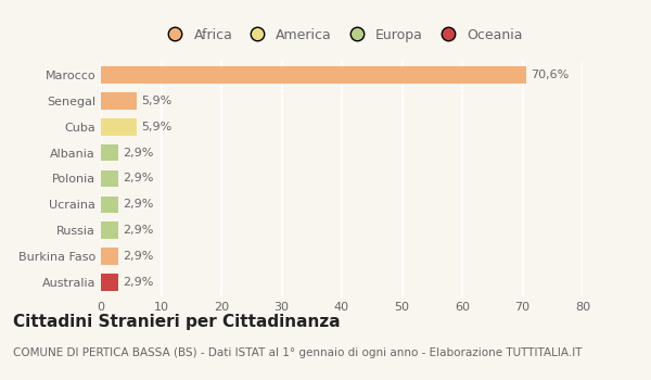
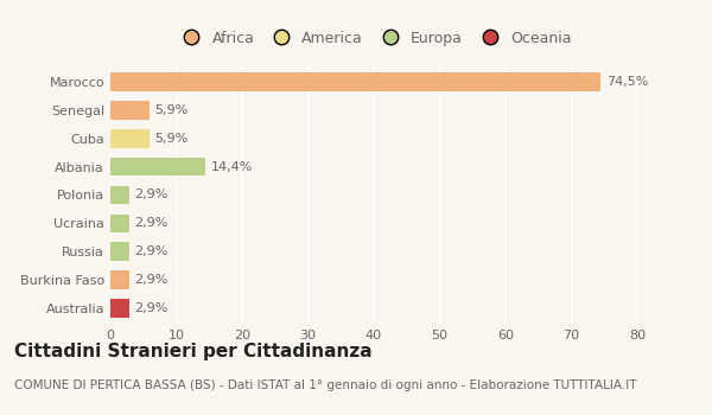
Marocco: 70,6% -> 74,5%
Albania: 2,9% -> 14,4%
